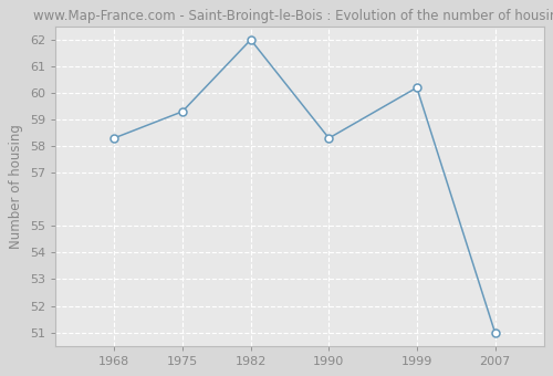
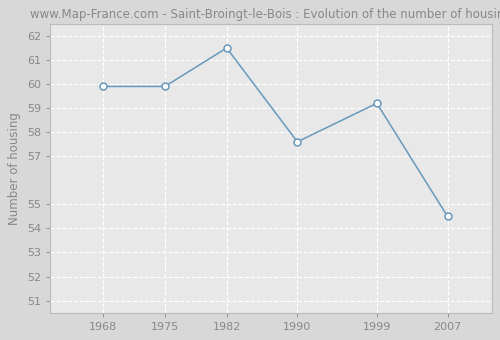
1968: 58.3 -> 59.9
1975: 59.3 -> 59.9
1982: 62.0 -> 61.5
1990: 58.3 -> 57.6
1999: 60.2 -> 59.2
2007: 51.0 -> 54.5
